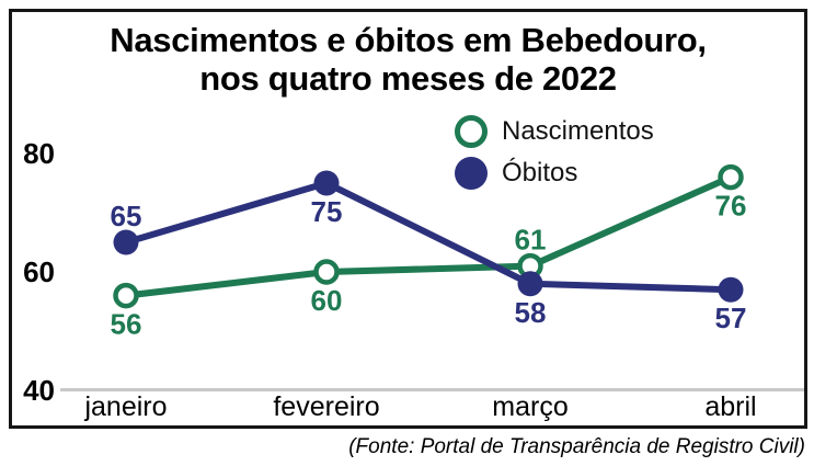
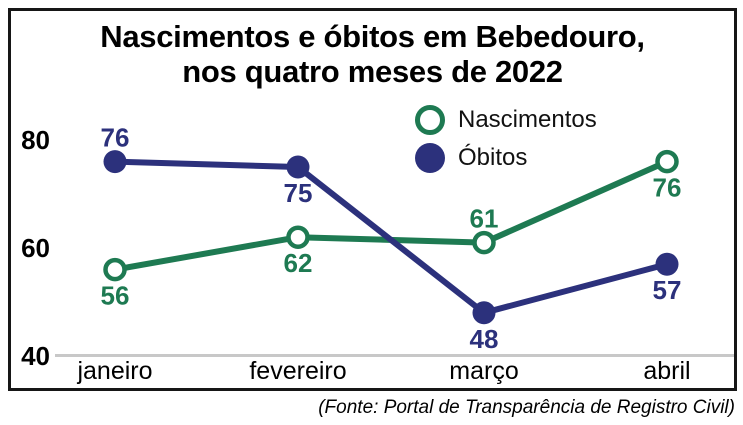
Óbitos/janeiro: 65 -> 76
Nascimentos/fevereiro: 60 -> 62
Óbitos/março: 58 -> 48
